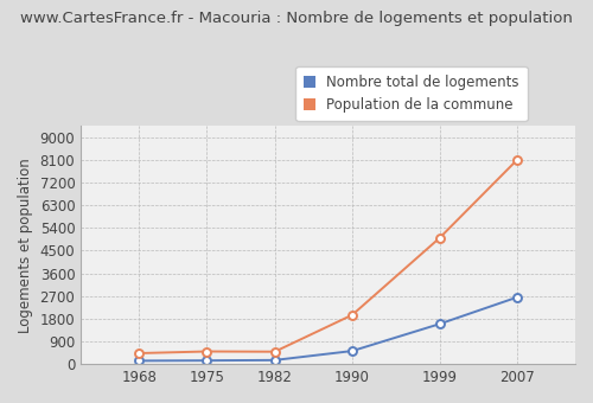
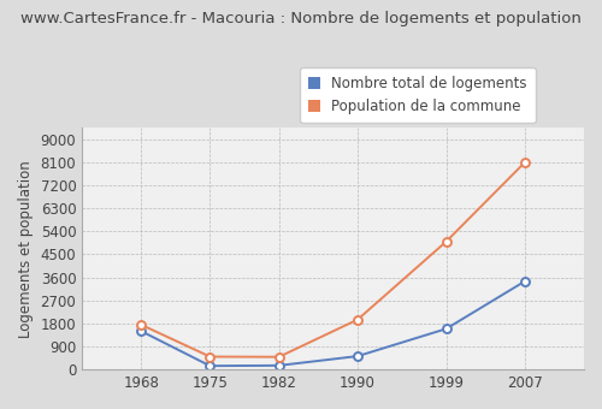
Nombre total de logements/1968: 130 -> 1500
Population de la commune/1968: 430 -> 1750
Nombre total de logements/2007: 2650 -> 3450
